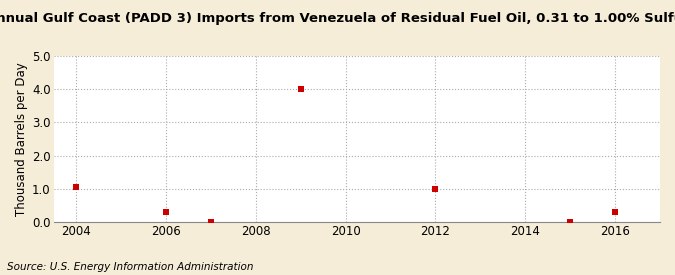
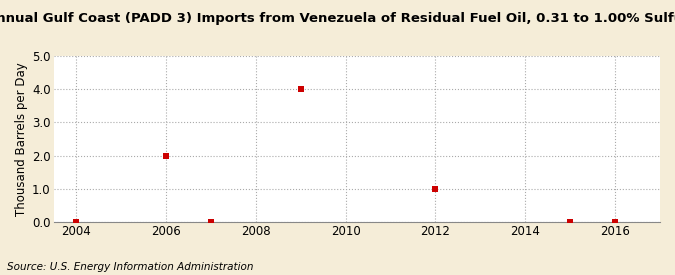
2004: 1.05 -> 0.02
2006: 0.30 -> 2.00
2016: 0.30 -> 0.02
